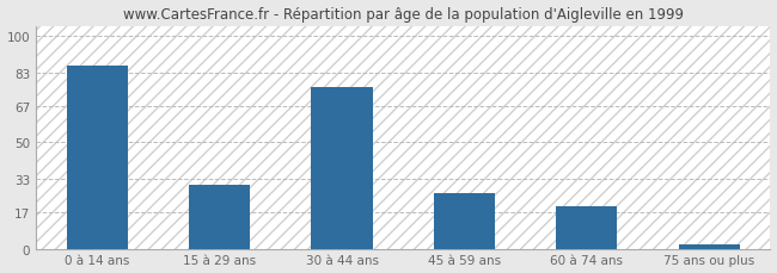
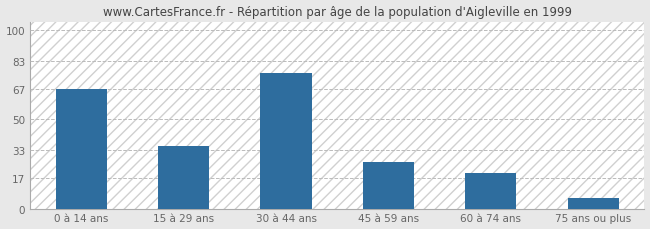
0 à 14 ans: 86 -> 67
15 à 29 ans: 30 -> 35
75 ans ou plus: 2 -> 6
